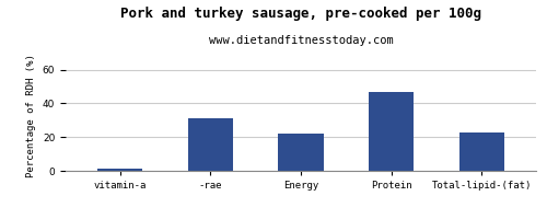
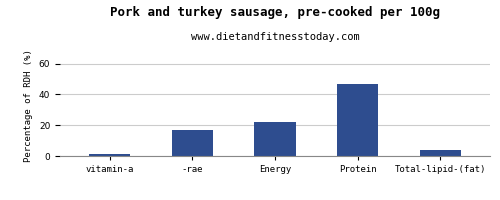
-rae: 31 -> 17
Total-lipid-(fat): 23 -> 4
